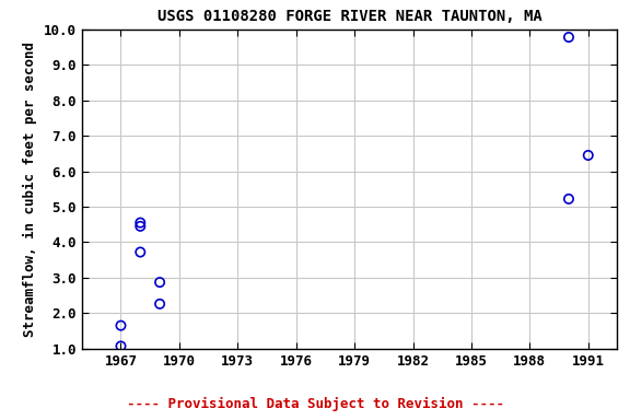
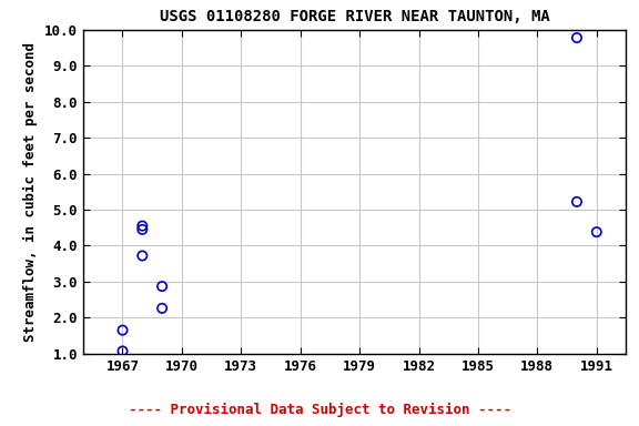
1991: 6.45 -> 4.38
